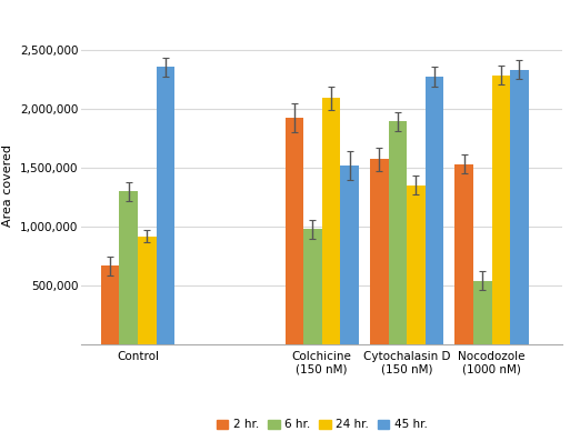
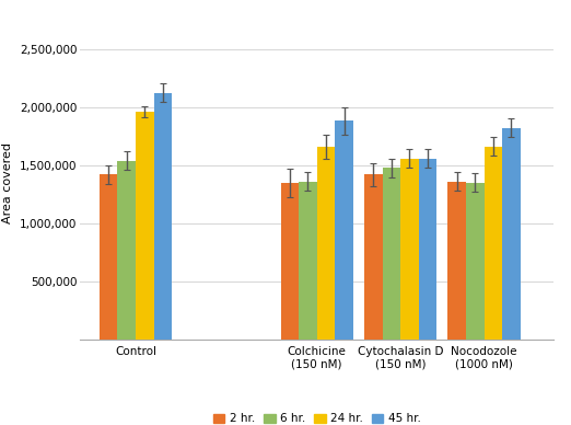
2 hr./Control: 670,000 -> 1,420,000
6 hr./Control: 1,300,000 -> 1,540,000
24 hr./Control: 920,000 -> 1,960,000
45 hr./Control: 2,350,000 -> 2,120,000
2 hr./Colchicine (150 nM): 1,920,000 -> 1,350,000
6 hr./Colchicine (150 nM): 980,000 -> 1,360,000
24 hr./Colchicine (150 nM): 2,090,000 -> 1,660,000
45 hr./Colchicine (150 nM): 1,520,000 -> 1,880,000
2 hr./Cytochalasin D (150 nM): 1,570,000 -> 1,420,000
6 hr./Cytochalasin D (150 nM): 1,890,000 -> 1,480,000
24 hr./Cytochalasin D (150 nM): 1,350,000 -> 1,560,000
45 hr./Cytochalasin D (150 nM): 2,270,000 -> 1,560,000
2 hr./Nocodozole (1000 nM): 1,530,000 -> 1,360,000
6 hr./Nocodozole (1000 nM): 540,000 -> 1,350,000
24 hr./Nocodozole (1000 nM): 2,280,000 -> 1,660,000
45 hr./Nocodozole (1000 nM): 2,330,000 -> 1,820,000
